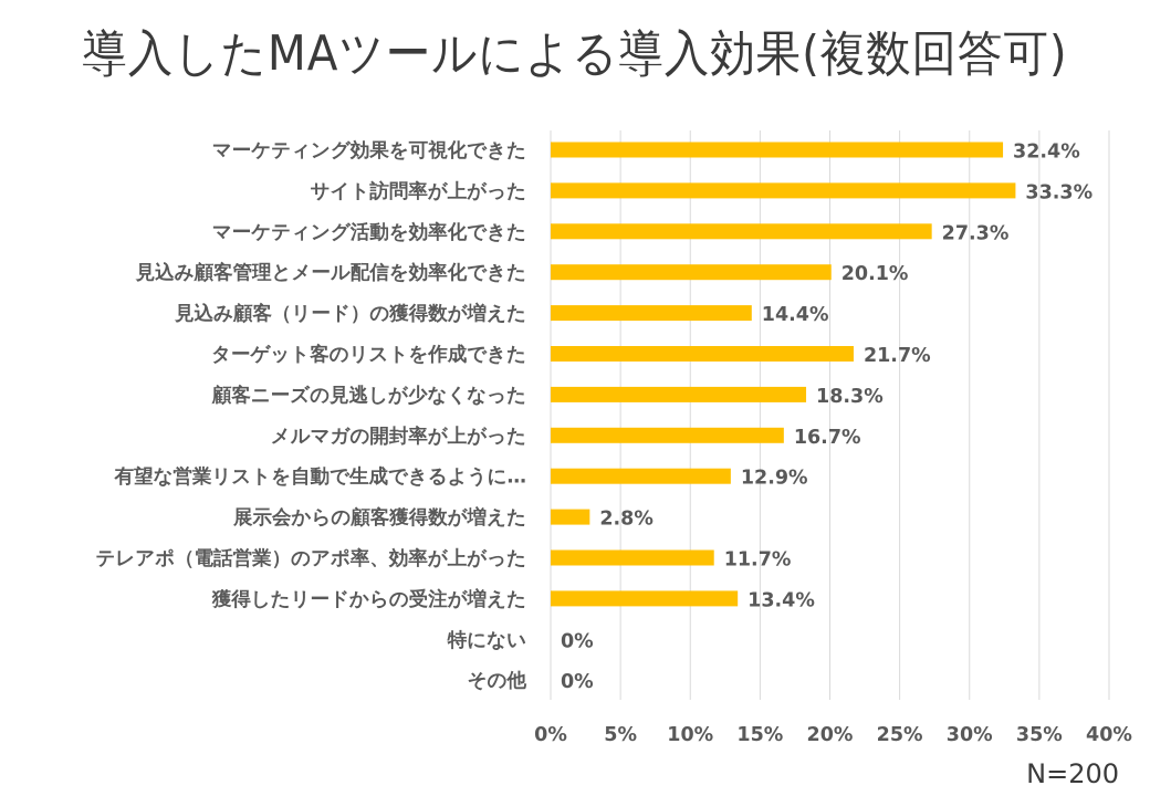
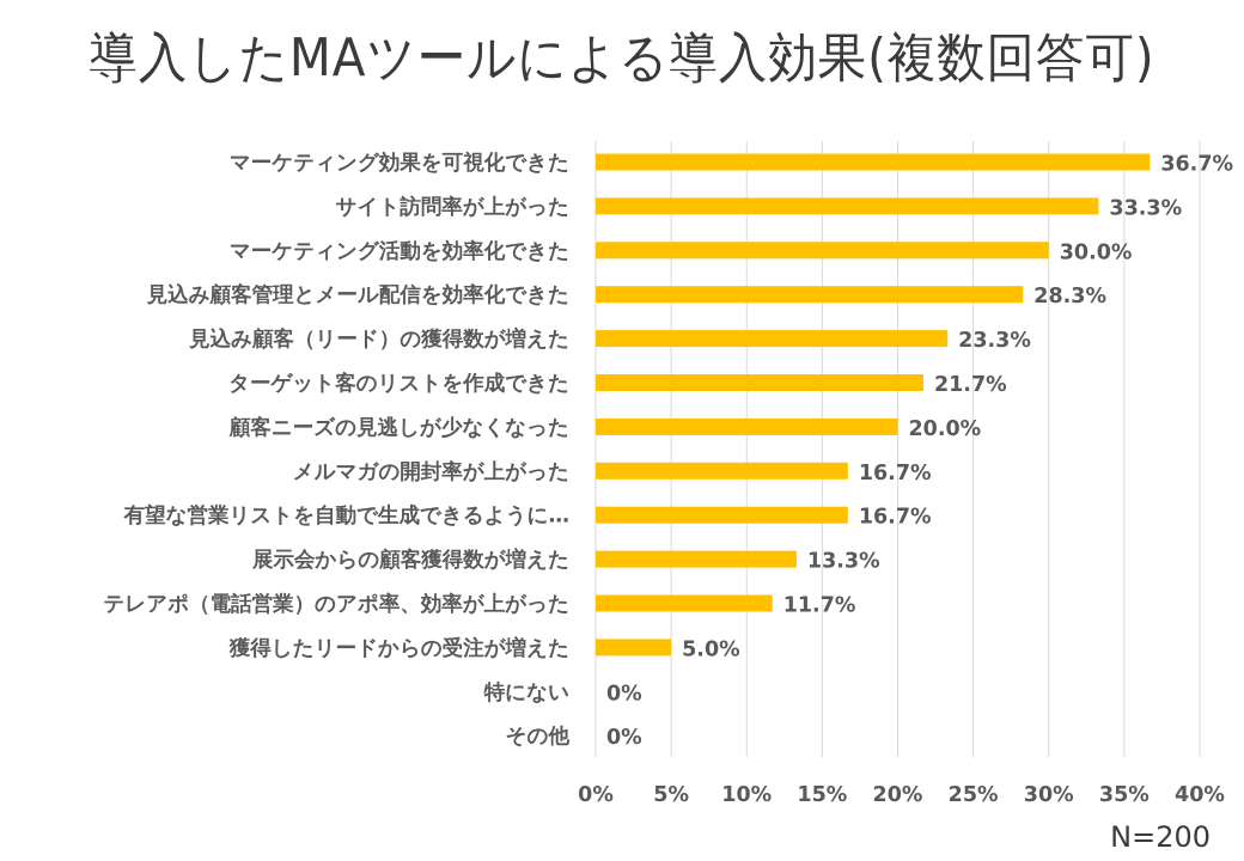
マーケティング効果を可視化できた: 32.4% -> 36.7%
マーケティング活動を効率化できた: 27.3% -> 30.0%
見込み顧客管理とメール配信を効率化できた: 20.1% -> 28.3%
見込み顧客（リード）の獲得数が増えた: 14.4% -> 23.3%
顧客ニーズの見逃しが少なくなった: 18.3% -> 20.0%
有望な営業リストを自動で生成できるように…: 12.9% -> 16.7%
展示会からの顧客獲得数が増えた: 2.8% -> 13.3%
獲得したリードからの受注が増えた: 13.4% -> 5.0%
